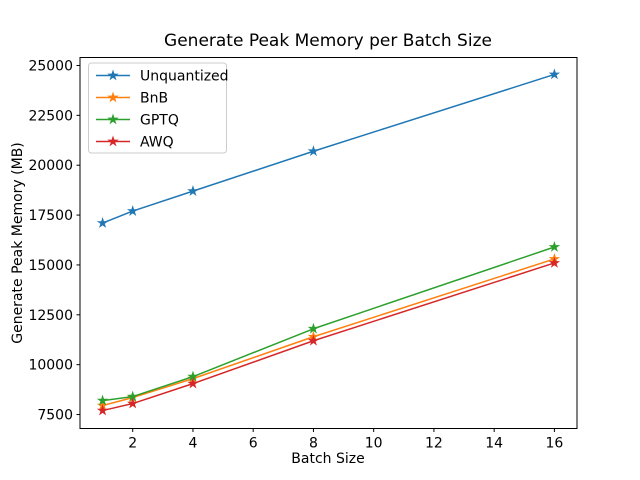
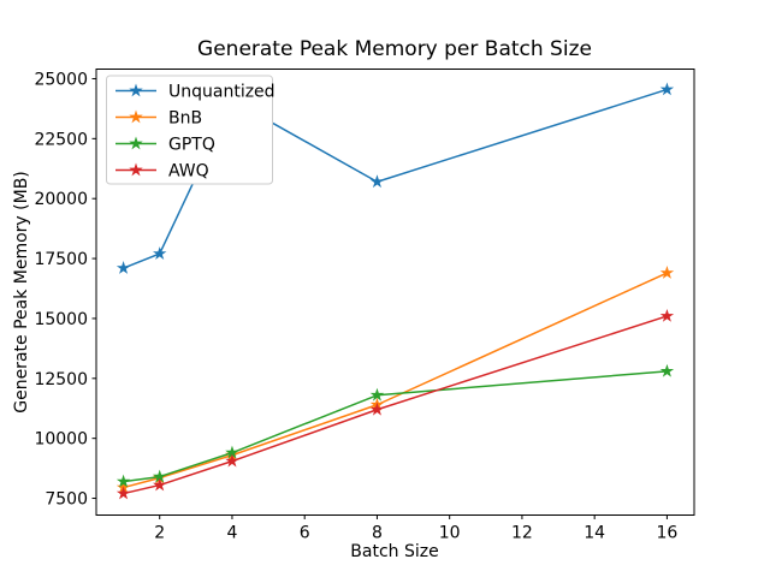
Unquantized/4: 18700 -> 24100
BnB/16: 15300 -> 16900
GPTQ/16: 15900 -> 12800
